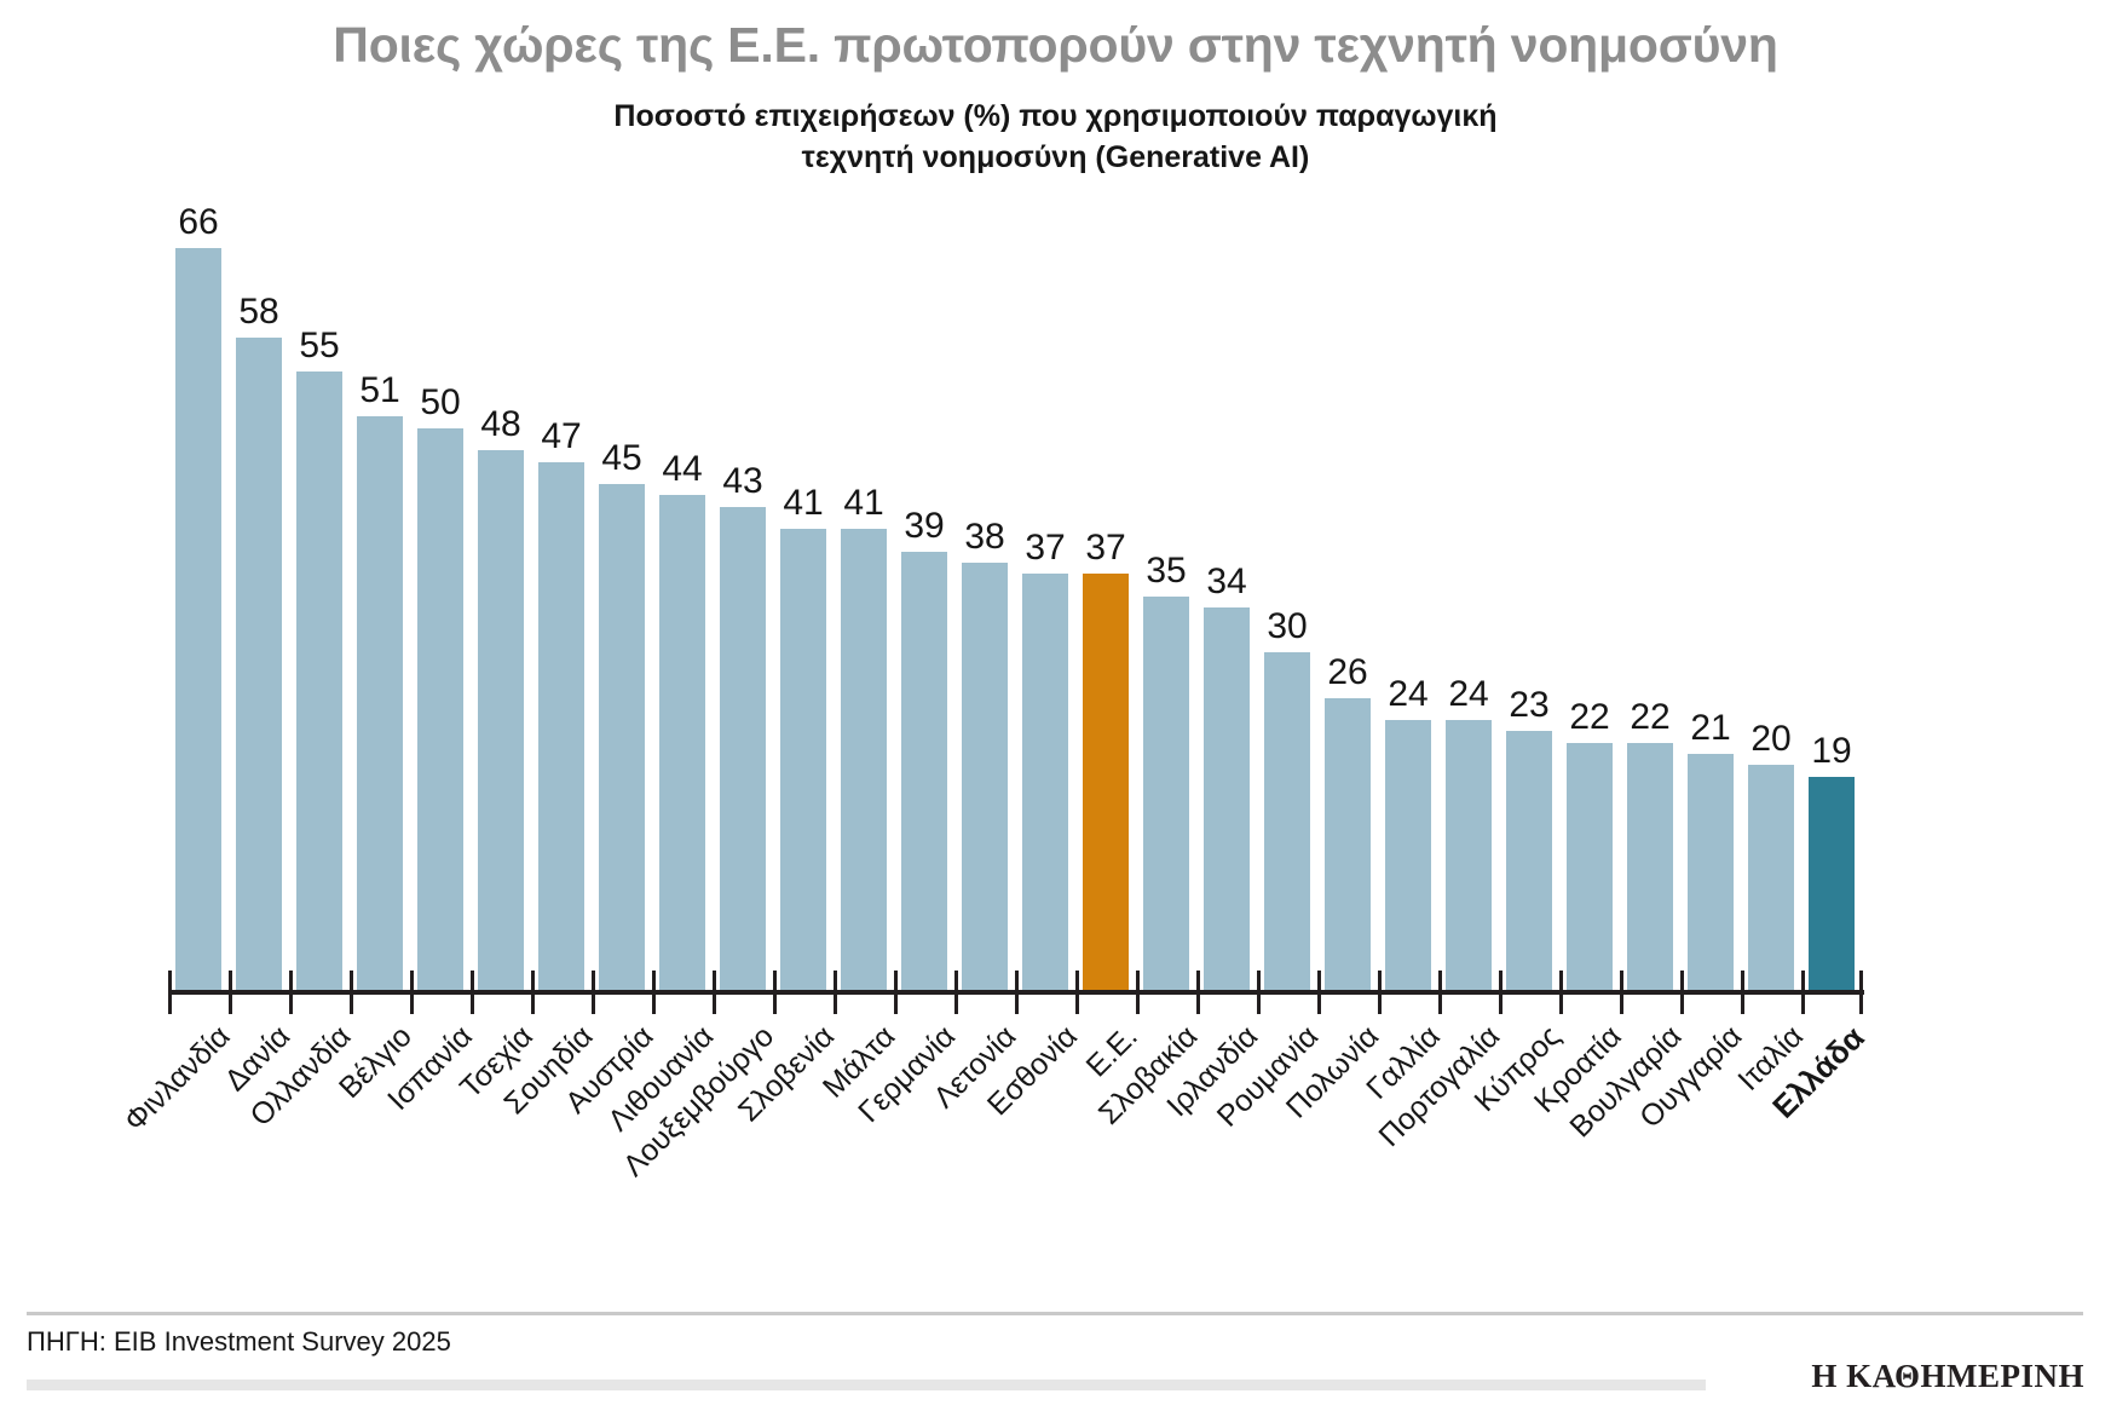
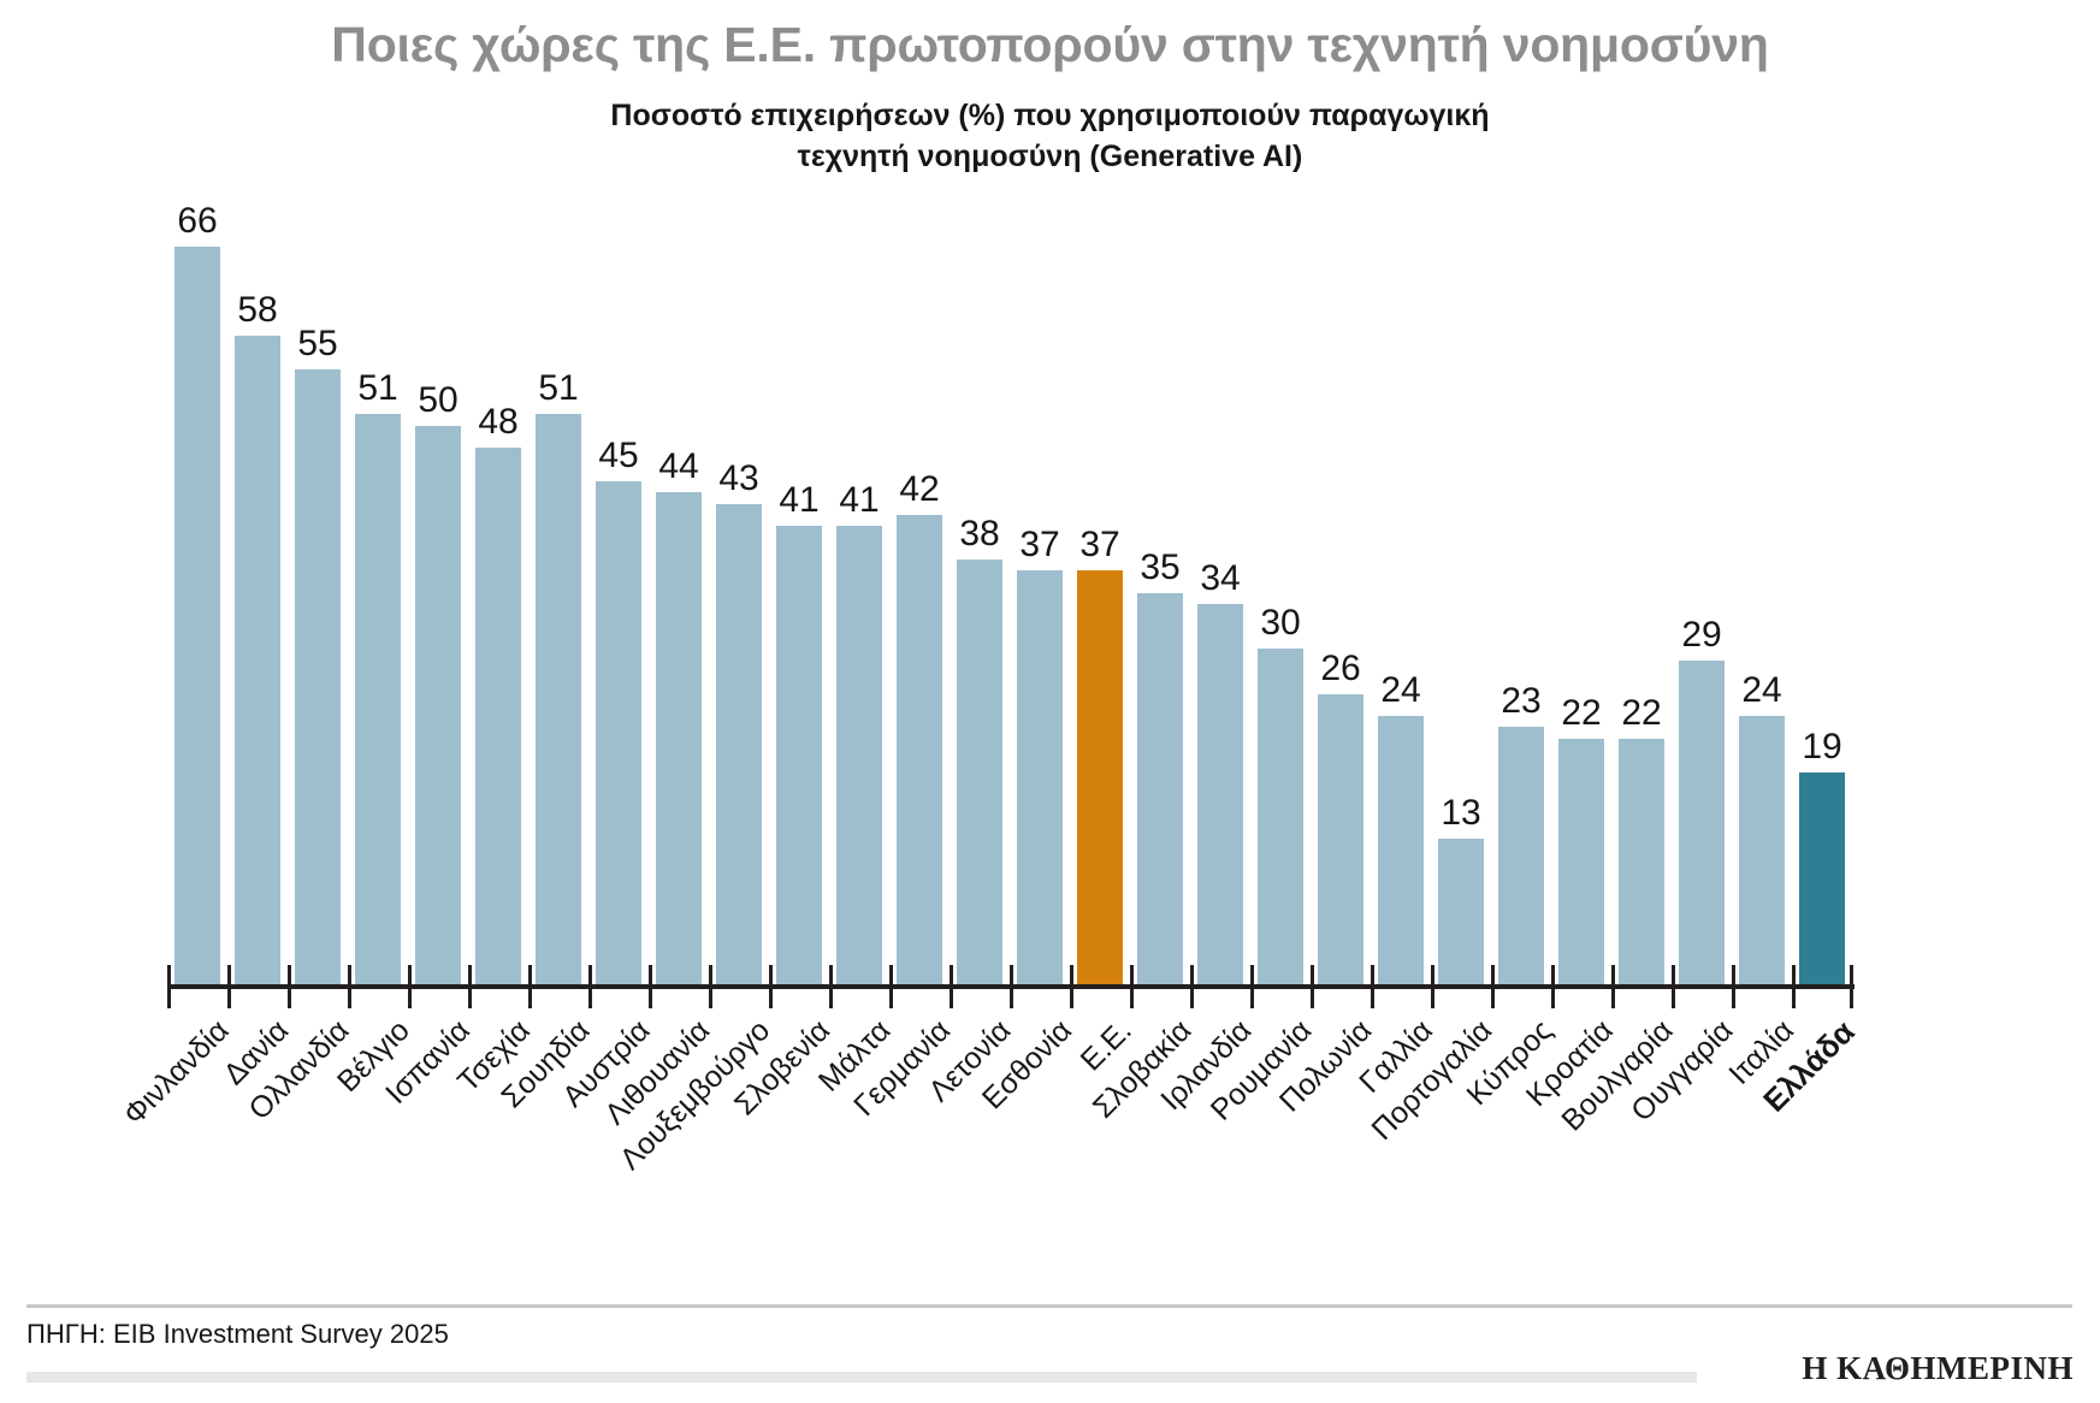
Σουηδία: 47 -> 51
Γερμανία: 39 -> 42
Πορτογαλία: 24 -> 13
Ουγγαρία: 21 -> 29
Ιταλία: 20 -> 24
